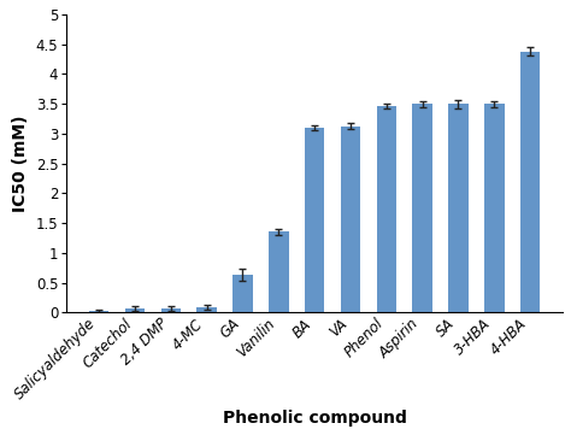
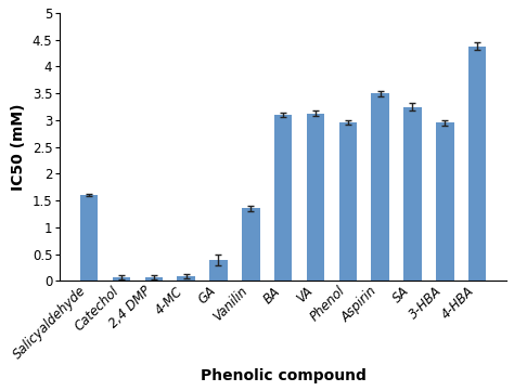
Salicyaldehyde: 0.03 -> 1.60
GA: 0.63 -> 0.40
Phenol: 3.46 -> 2.95
SA: 3.50 -> 3.25
3-HBA: 3.50 -> 2.95
